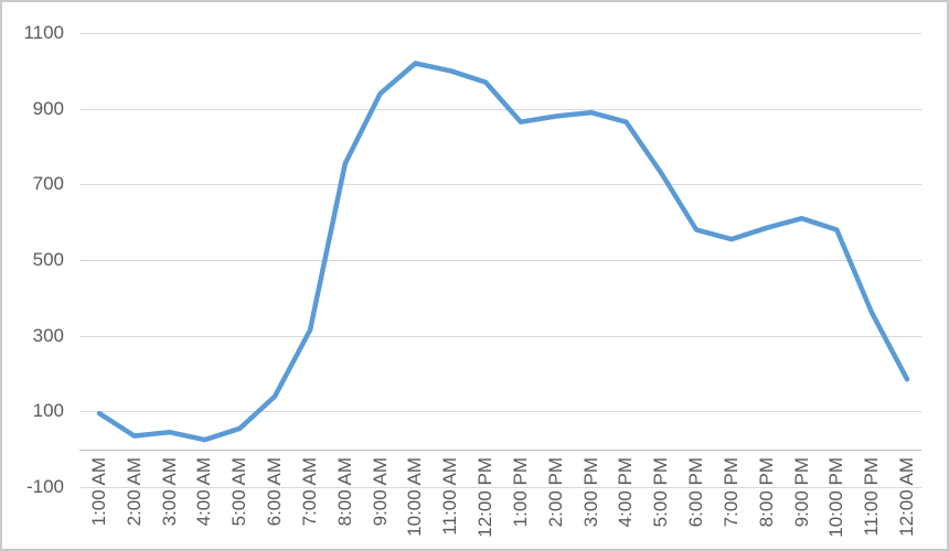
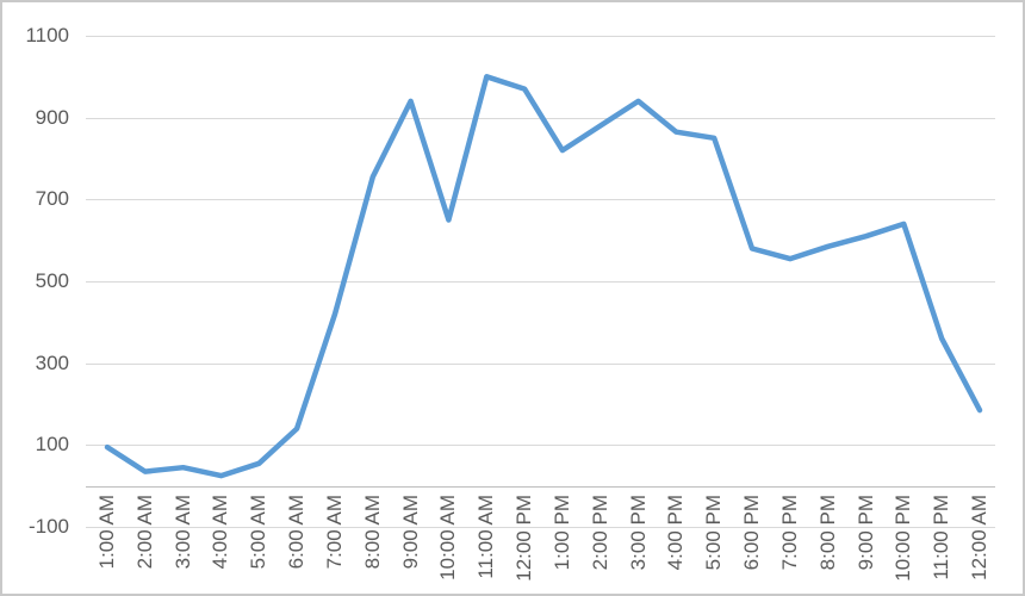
7:00 AM: 320 -> 420
10:00 AM: 1020 -> 650
1:00 PM: 860 -> 820
3:00 PM: 890 -> 940
5:00 PM: 730 -> 850
10:00 PM: 580 -> 640
